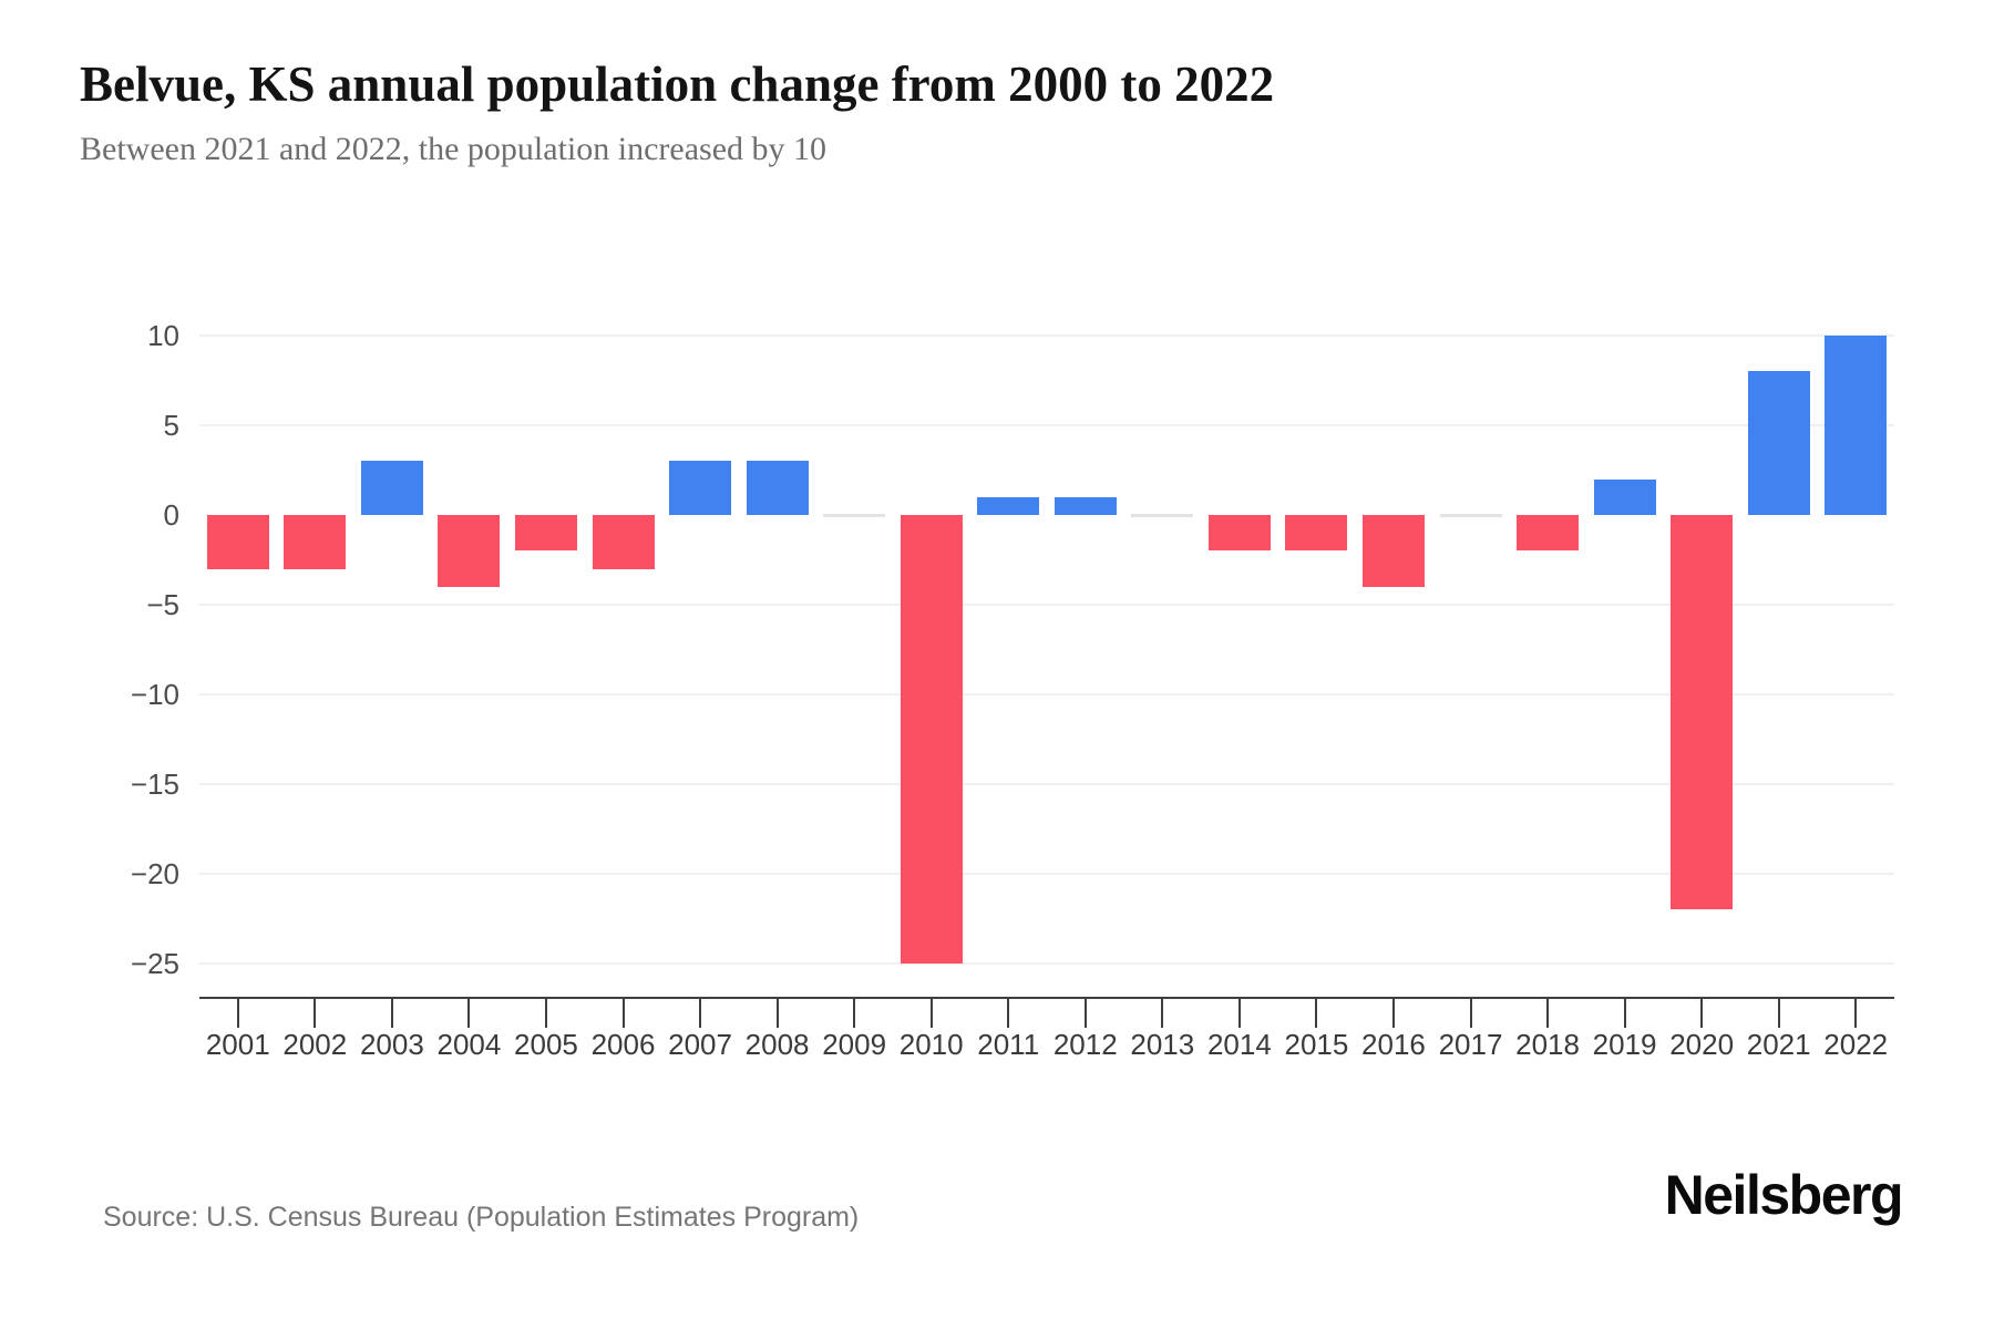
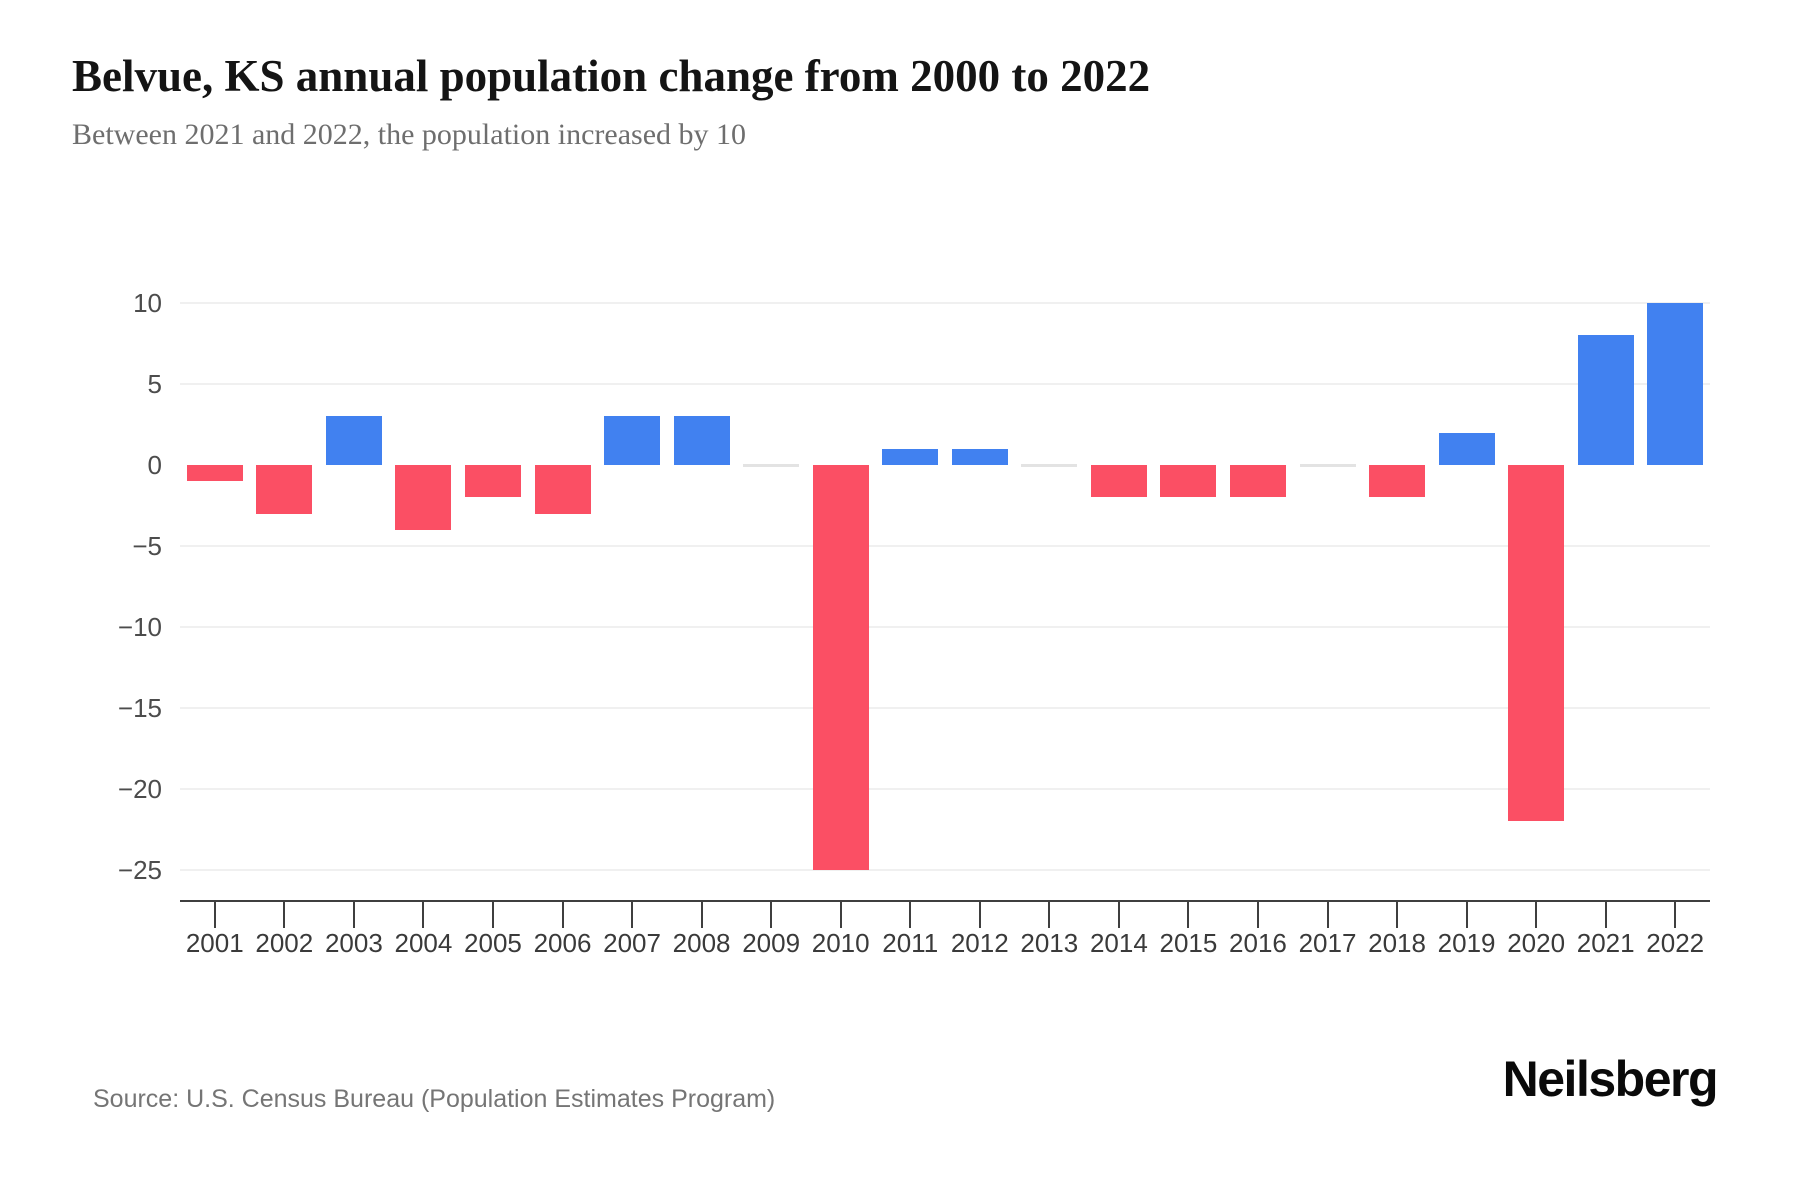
2001: -3 -> -1
2016: -4 -> -2
